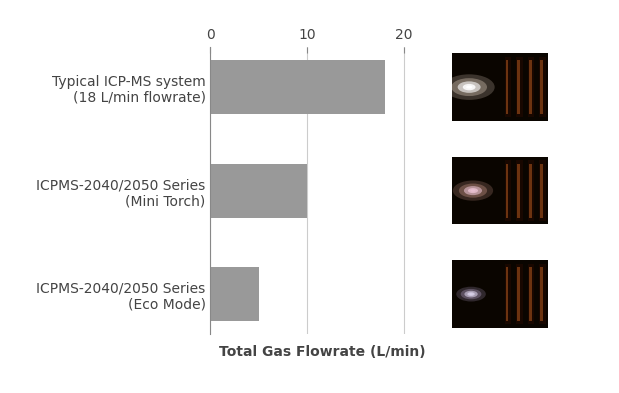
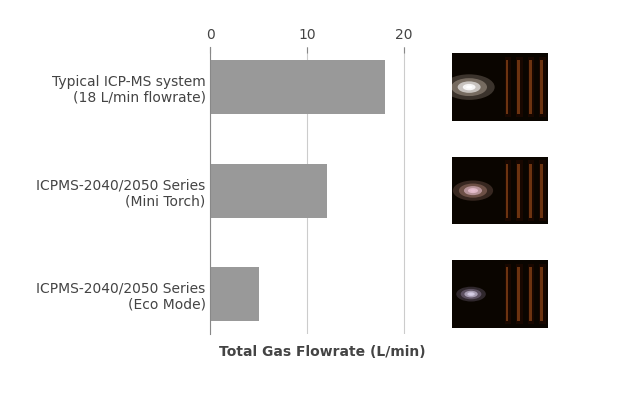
ICPMS-2040/2050 Series (Mini Torch): 10 -> 12
